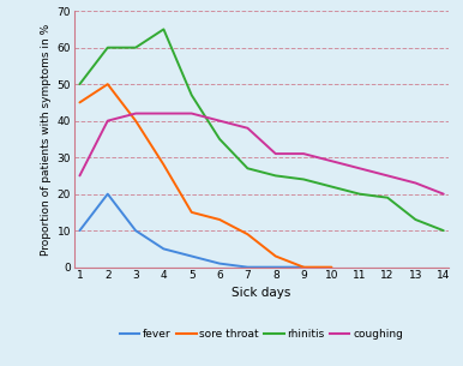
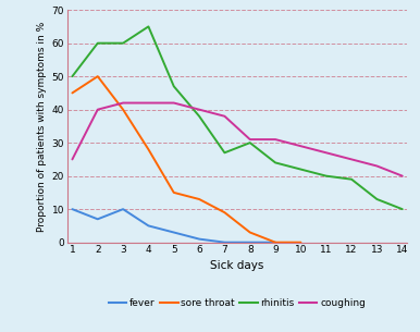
fever/2: 20 -> 7
rhinitis/6: 35 -> 38
rhinitis/8: 25 -> 30
